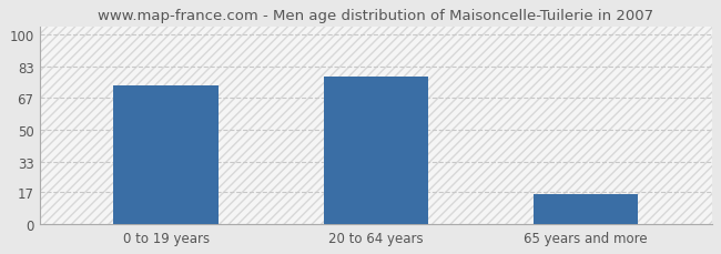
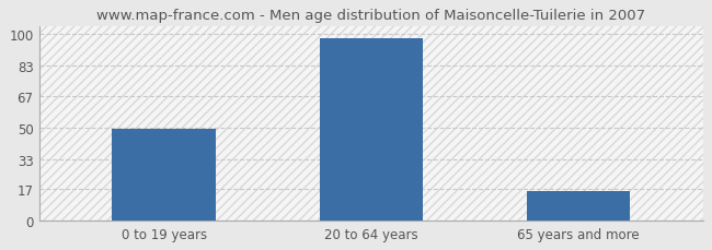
0 to 19 years: 73 -> 49
20 to 64 years: 78 -> 98
